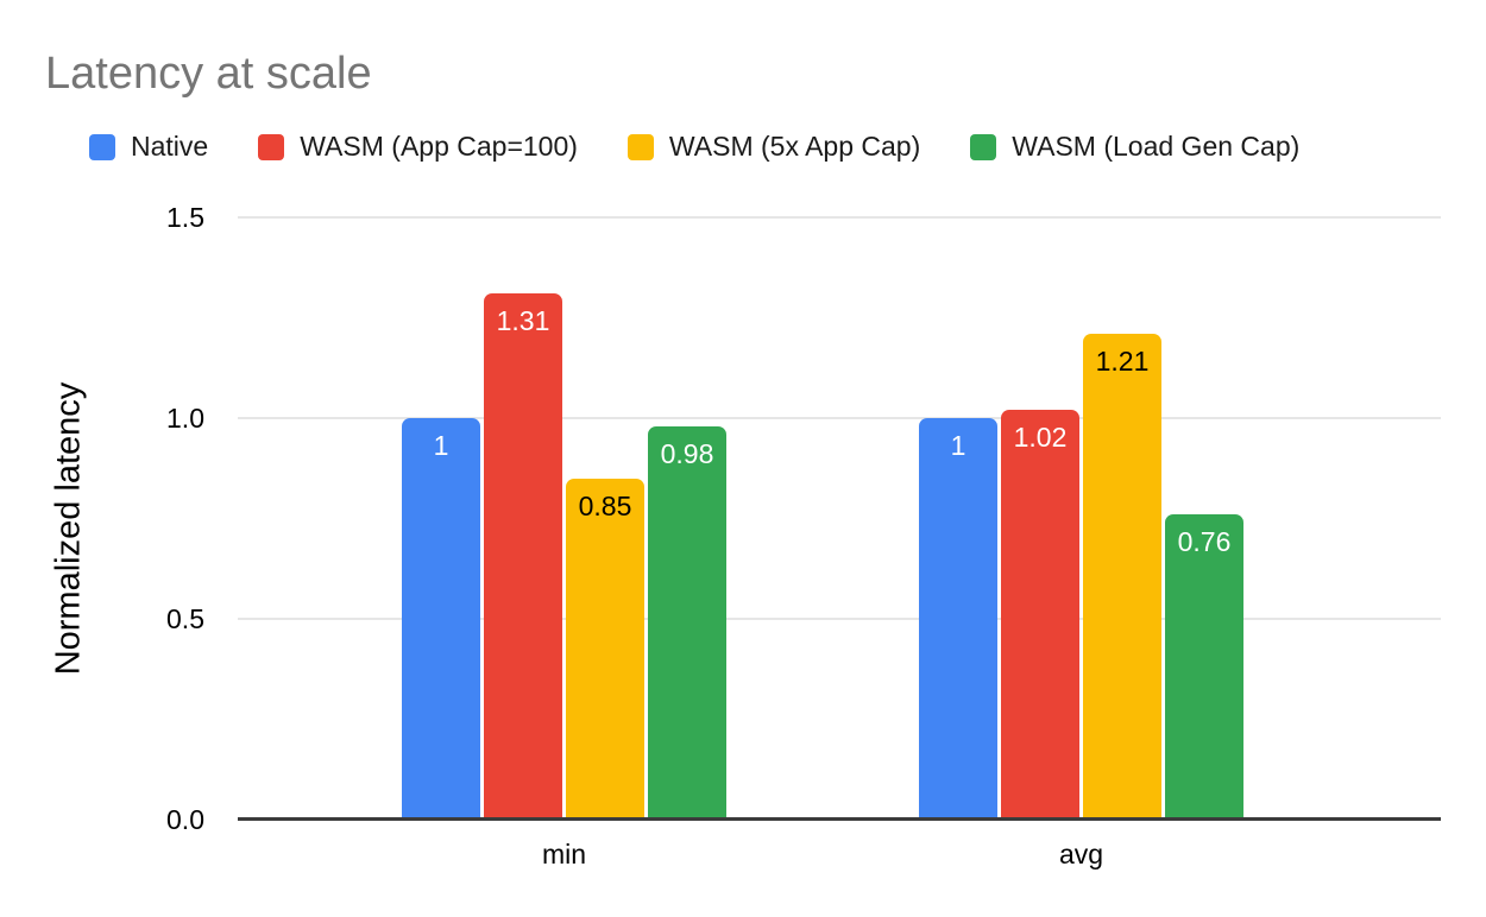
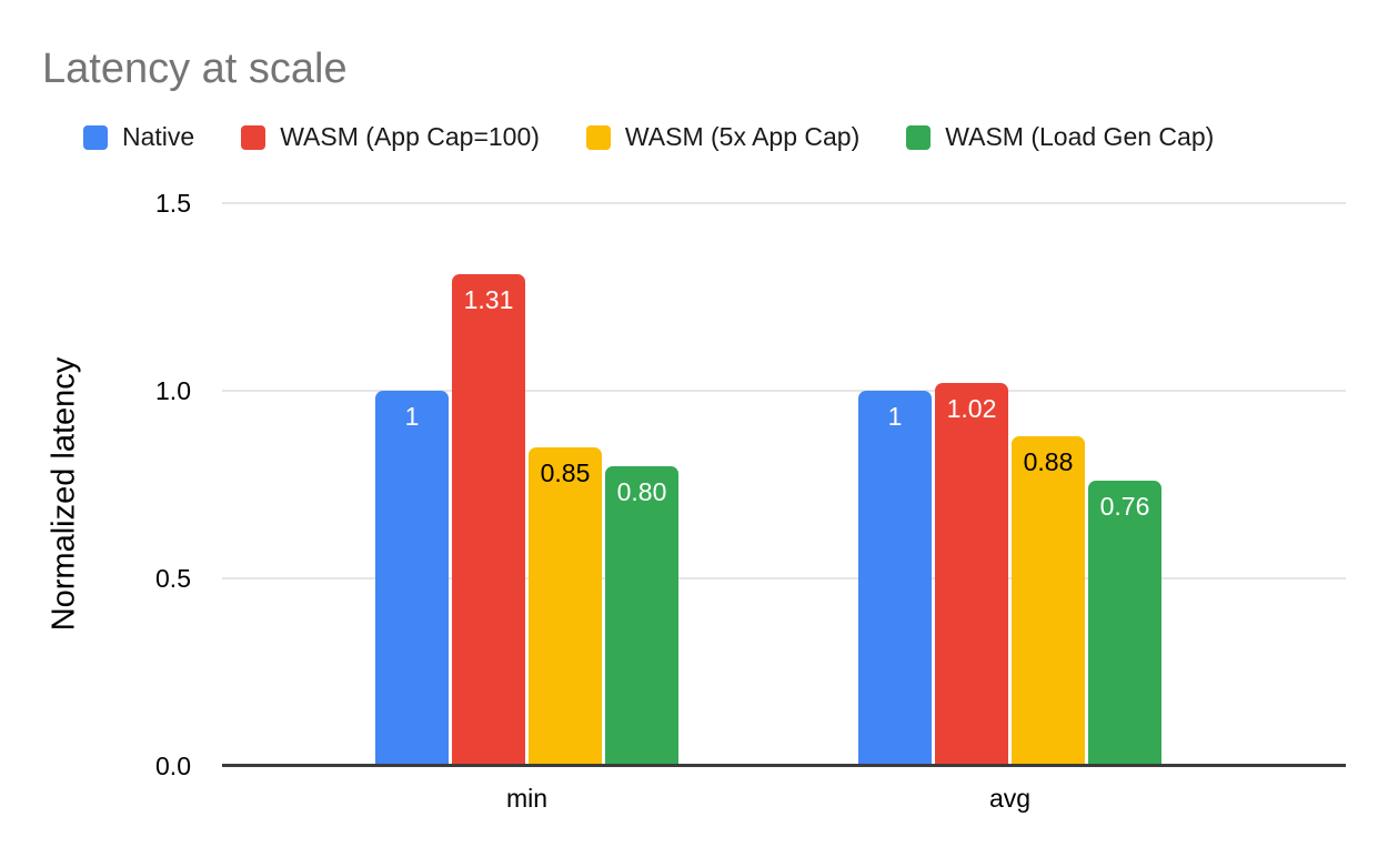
WASM (Load Gen Cap)/min: 0.98 -> 0.80
WASM (5x App Cap)/avg: 1.21 -> 0.88
